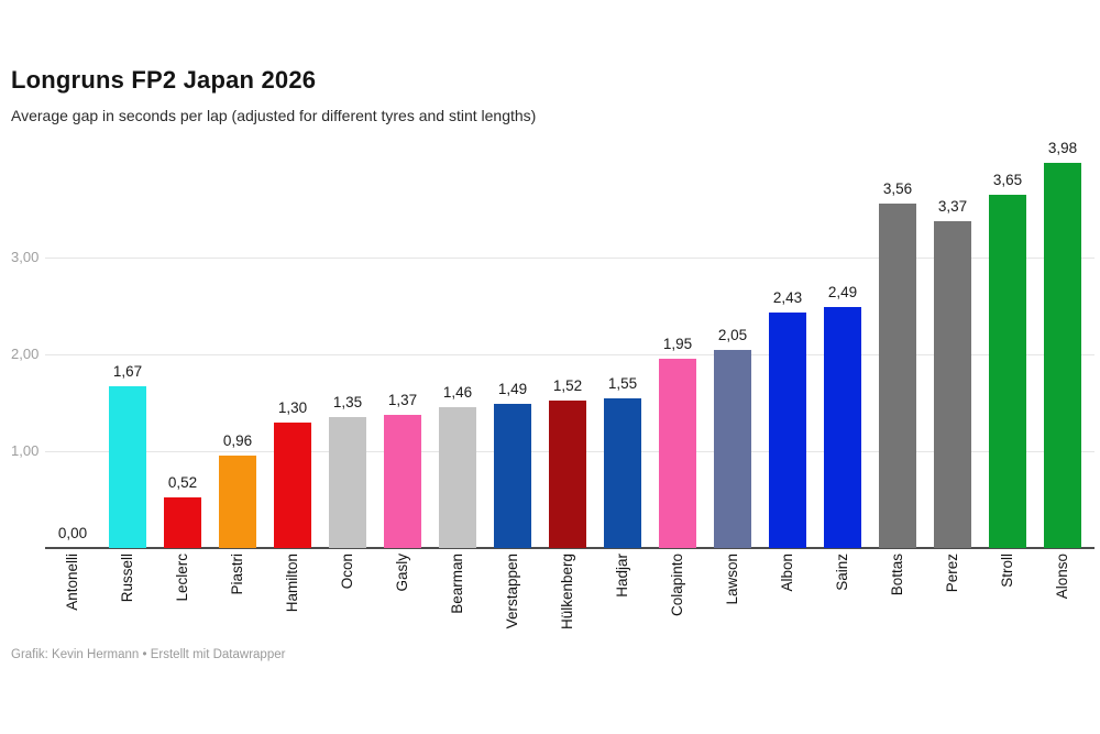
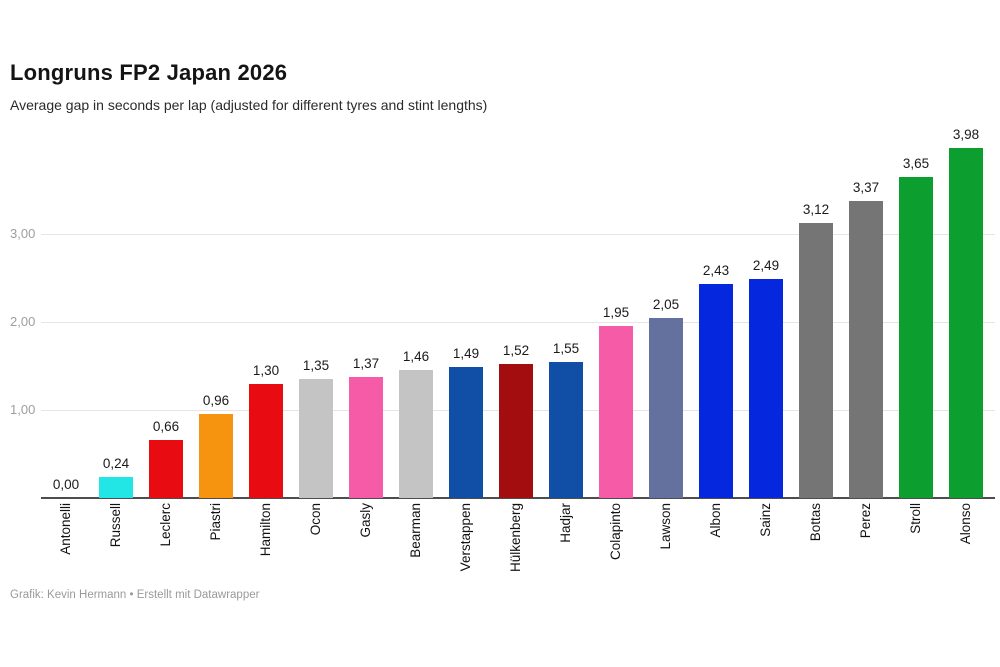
Russell: 1,67 -> 0,24
Leclerc: 0,52 -> 0,66
Bottas: 3,56 -> 3,12
